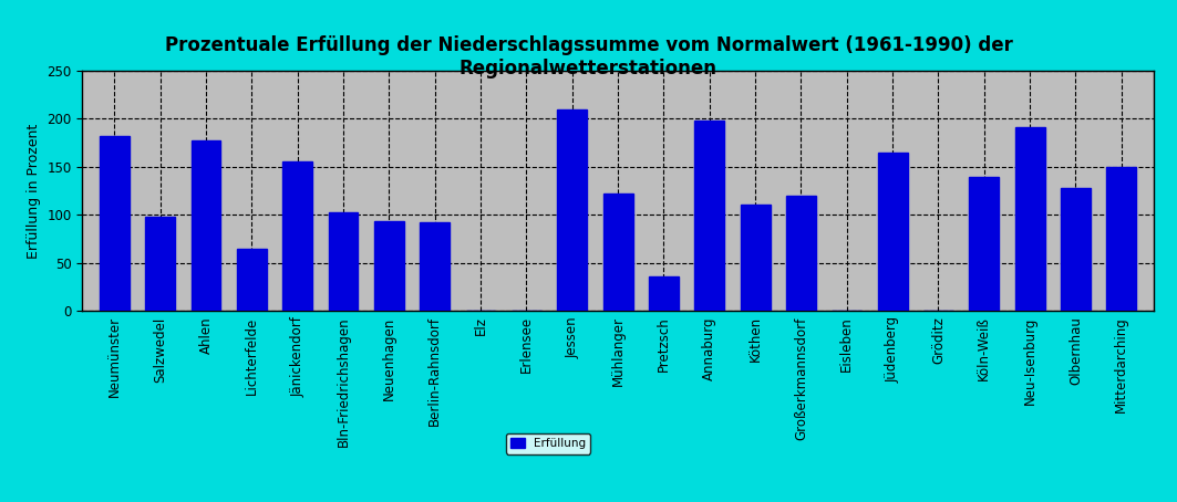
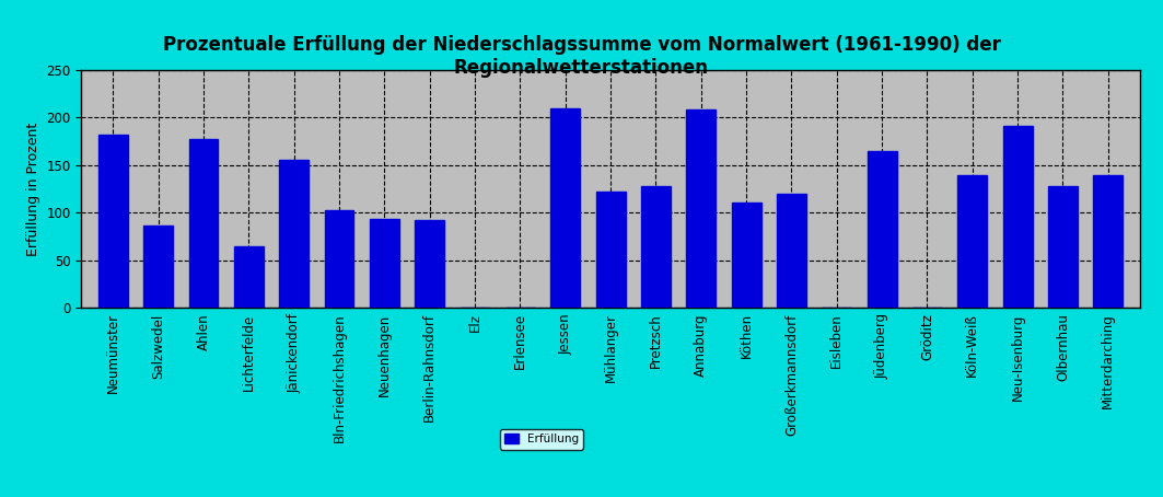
Salzwedel: 98 -> 87
Pretzsch: 36 -> 128
Annaburg: 198 -> 208
Mitterdarching: 150 -> 139
